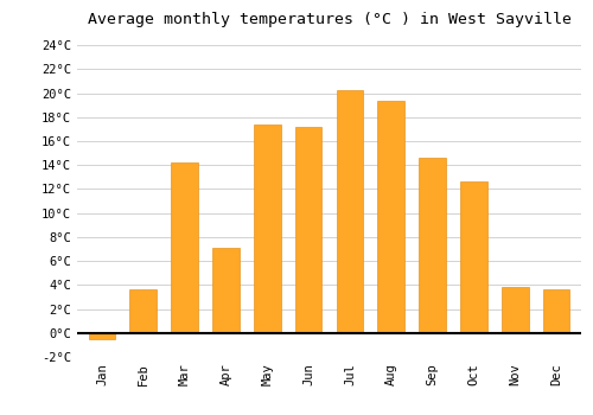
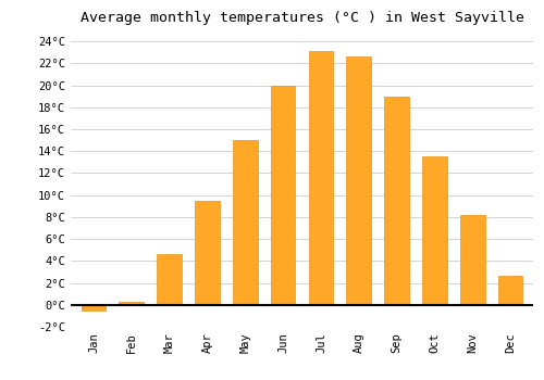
Feb: 3.6°C -> 0.3°C
Mar: 14.2°C -> 4.6°C
Apr: 7.1°C -> 9.5°C
May: 17.4°C -> 15.0°C
Jun: 17.2°C -> 20.0°C
Jul: 20.3°C -> 23.1°C
Aug: 19.4°C -> 22.6°C
Sep: 14.6°C -> 19.0°C
Oct: 12.6°C -> 13.5°C
Nov: 3.8°C -> 8.2°C
Dec: 3.6°C -> 2.6°C
